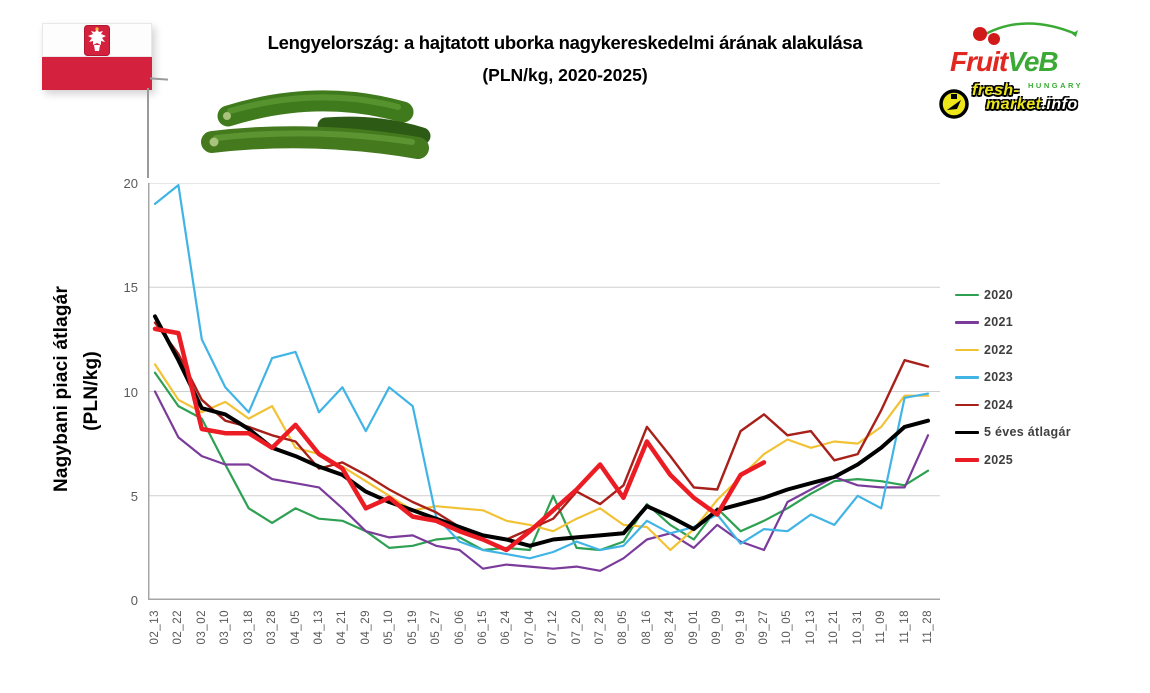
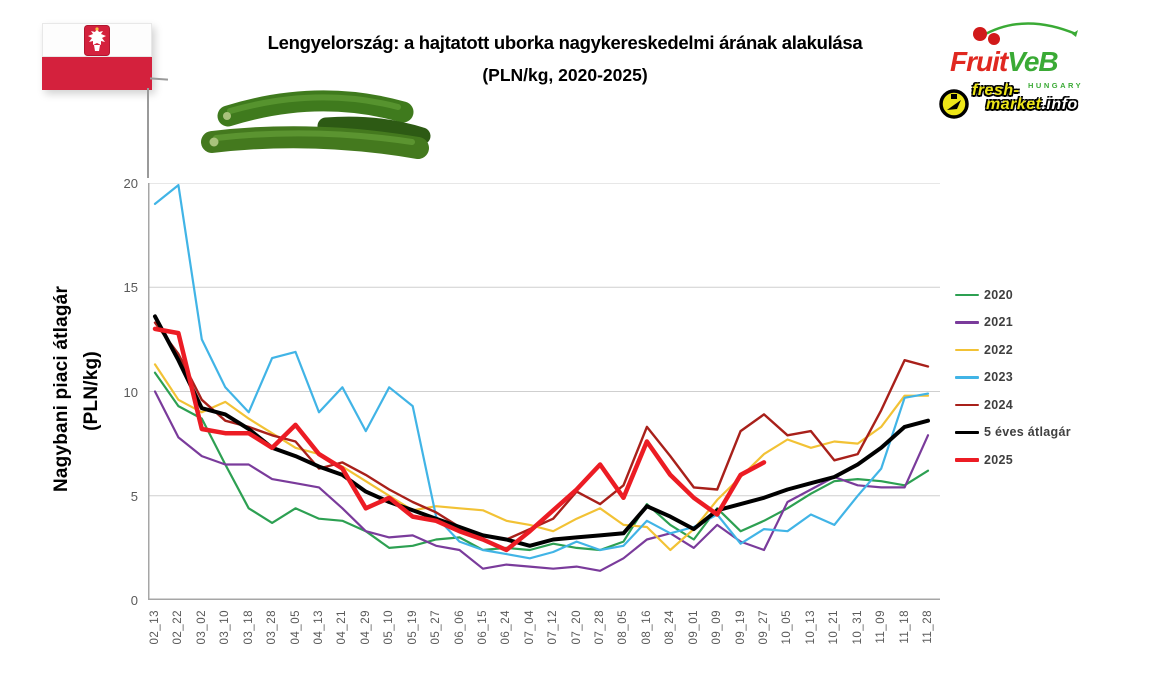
2022/03_28: 9.3 -> 8.0
2020/07_12: 5.0 -> 2.7
2023/11_09: 4.4 -> 6.3
